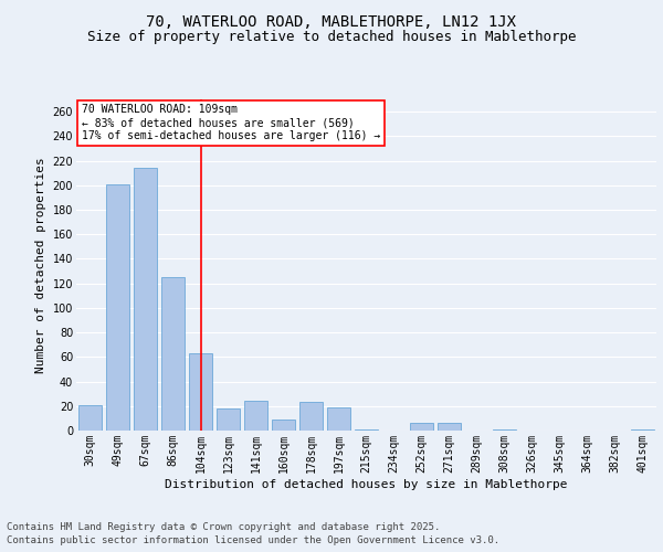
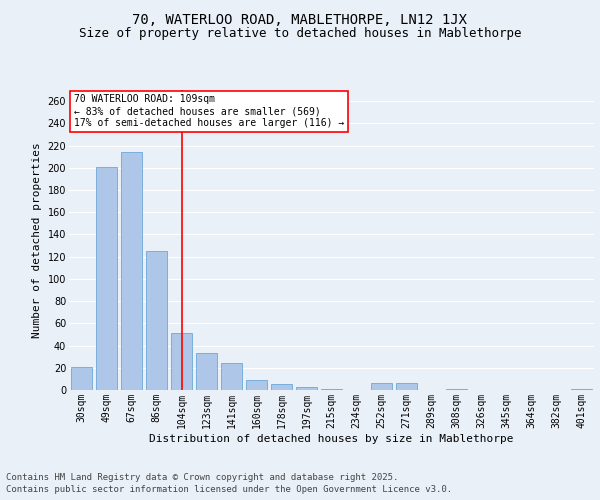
104sqm: 63 -> 51
123sqm: 18 -> 33
178sqm: 23 -> 5
197sqm: 19 -> 3
